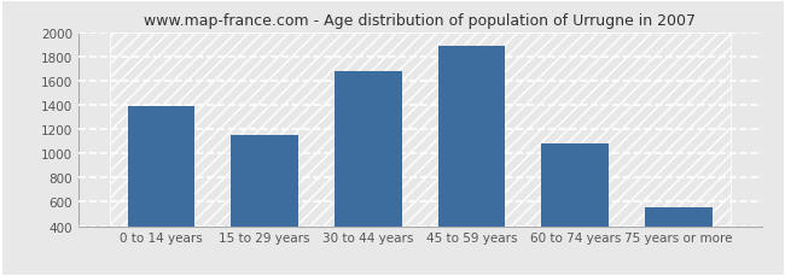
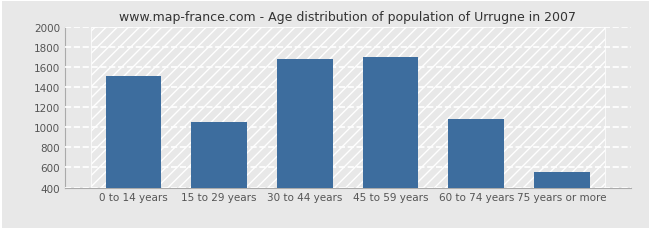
0 to 14 years: 1390 -> 1510
15 to 29 years: 1160 -> 1050
45 to 59 years: 1890 -> 1700
